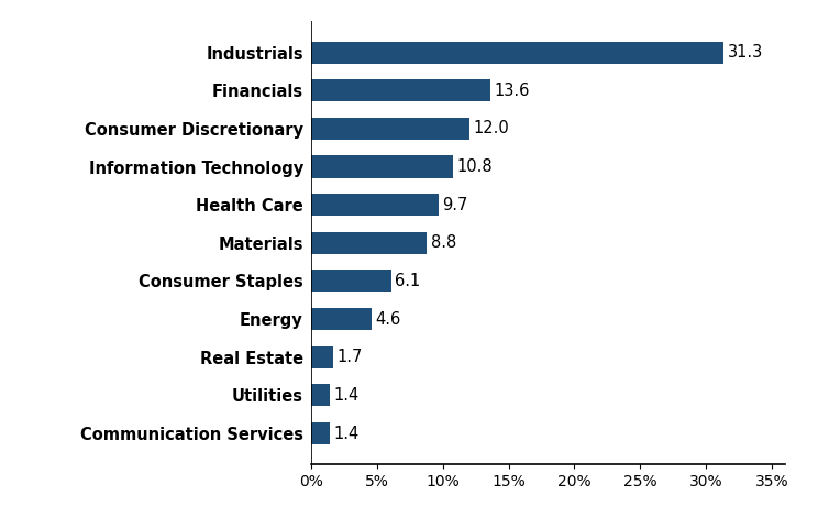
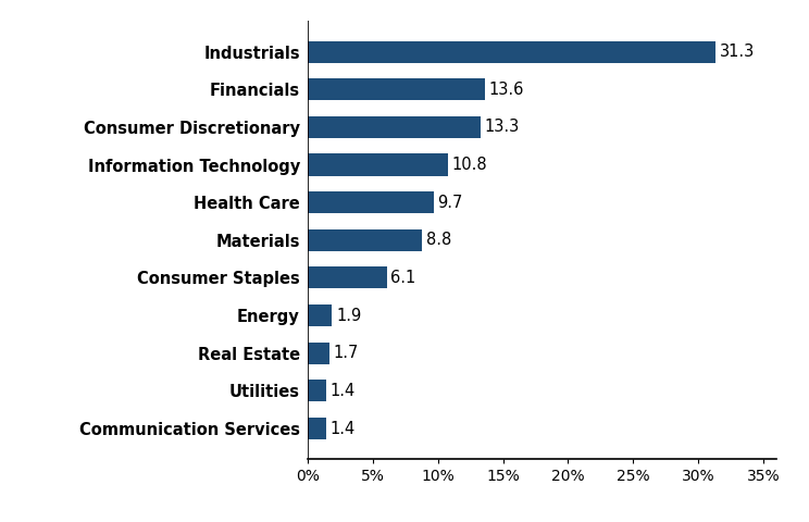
Consumer Discretionary: 12.0 -> 13.3
Energy: 4.6 -> 1.9
